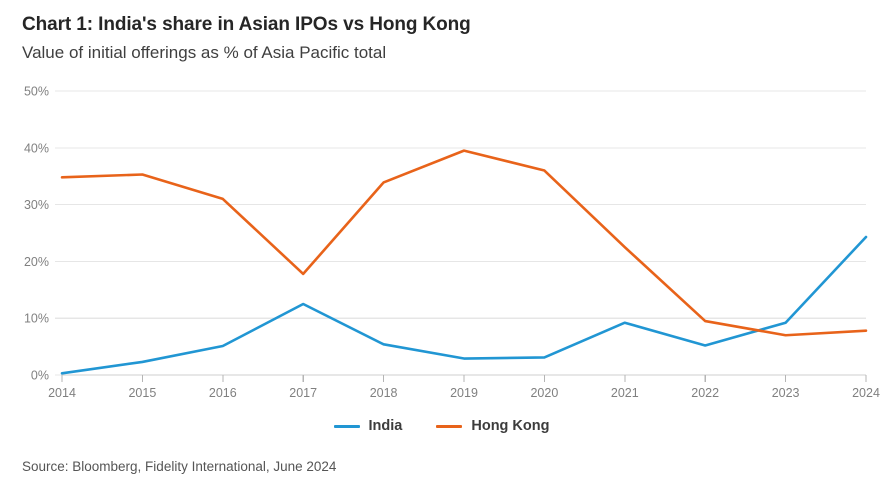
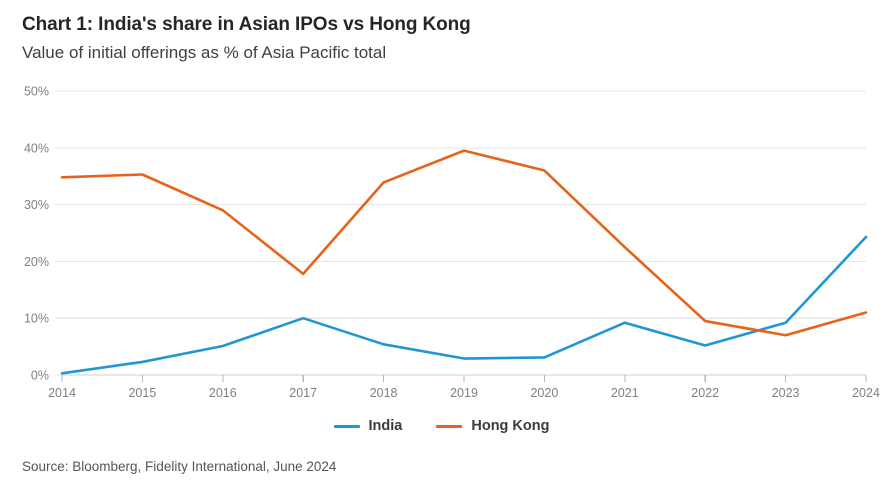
Hong Kong/2016: 31% -> 29%
India/2017: 12% -> 10%
Hong Kong/2024: 8% -> 11%
